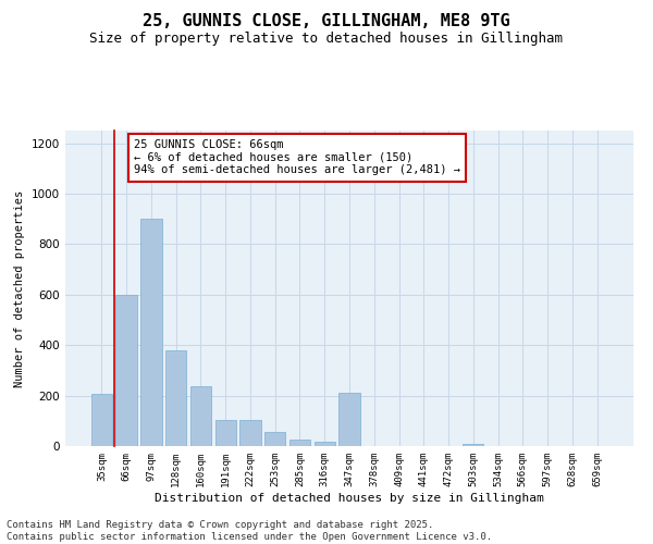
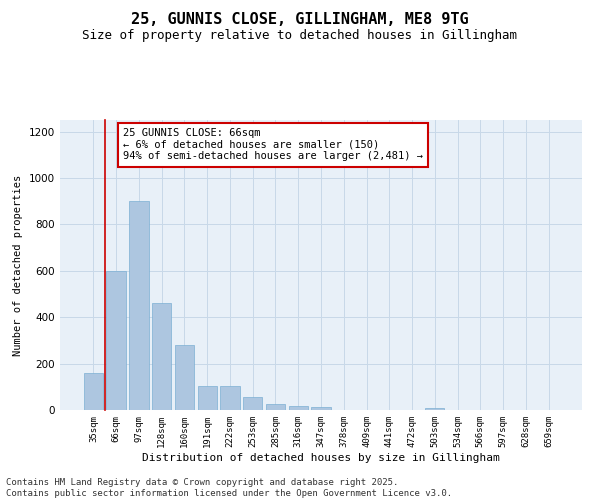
35sqm: 205 -> 160
128sqm: 380 -> 460
160sqm: 235 -> 280
347sqm: 210 -> 13
